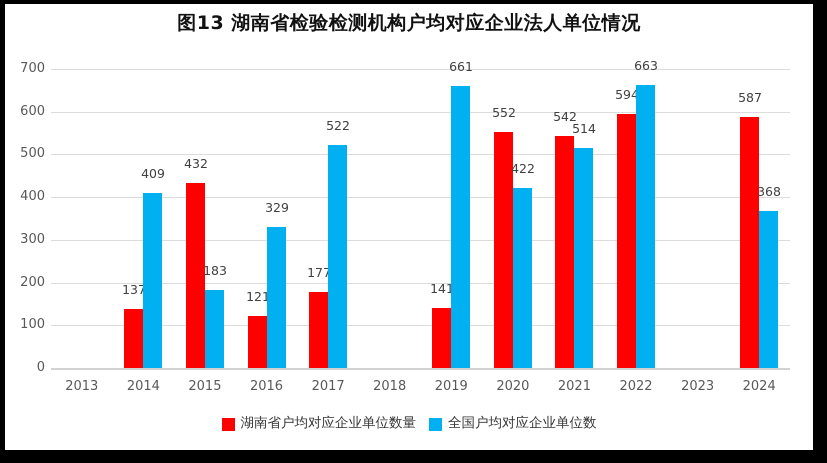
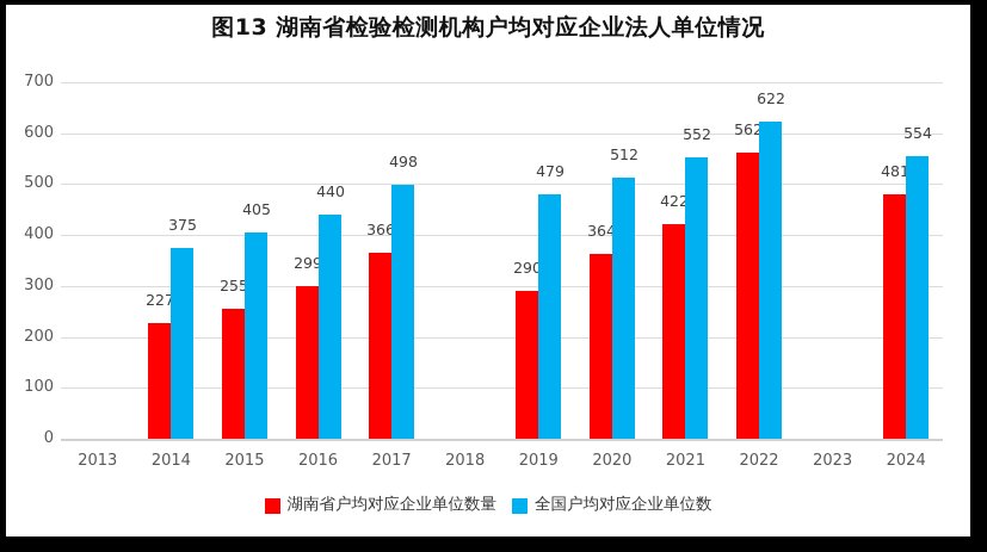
湖南省户均对应企业单位数量/2014: 137 -> 227
全国户均对应企业单位数/2014: 409 -> 375
湖南省户均对应企业单位数量/2015: 432 -> 255
全国户均对应企业单位数/2015: 183 -> 405
湖南省户均对应企业单位数量/2016: 121 -> 299
全国户均对应企业单位数/2016: 329 -> 440
湖南省户均对应企业单位数量/2017: 177 -> 366
全国户均对应企业单位数/2017: 522 -> 498
湖南省户均对应企业单位数量/2019: 141 -> 290
全国户均对应企业单位数/2019: 661 -> 479
湖南省户均对应企业单位数量/2020: 552 -> 364
全国户均对应企业单位数/2020: 422 -> 512
湖南省户均对应企业单位数量/2021: 542 -> 422
全国户均对应企业单位数/2021: 514 -> 552
湖南省户均对应企业单位数量/2022: 594 -> 562
全国户均对应企业单位数/2022: 663 -> 622
湖南省户均对应企业单位数量/2024: 587 -> 481
全国户均对应企业单位数/2024: 368 -> 554
